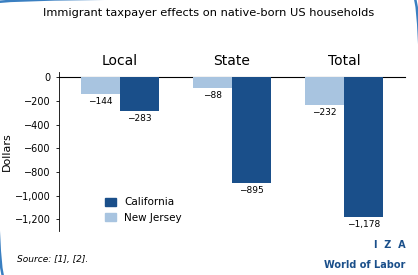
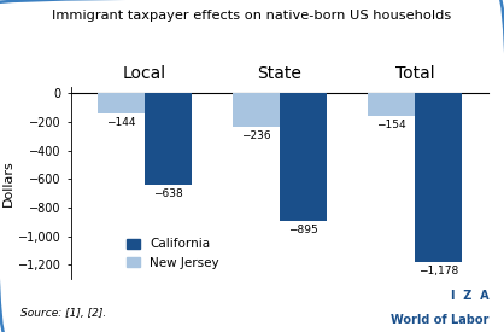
California/Local: −283 -> −638
New Jersey/State: −88 -> −236
New Jersey/Total: −232 -> −154
